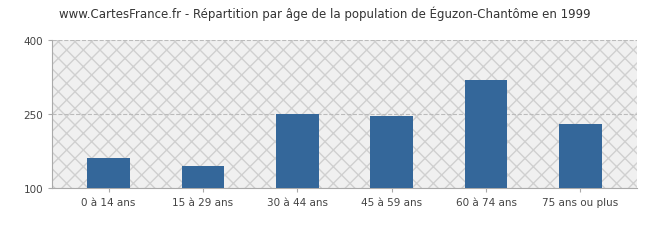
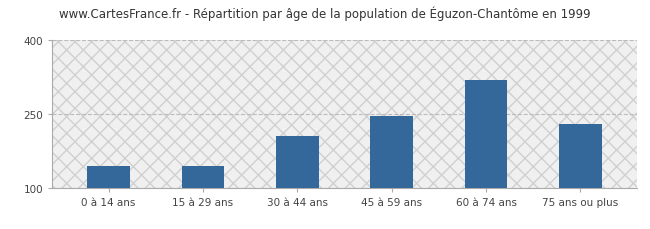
0 à 14 ans: 160 -> 145
30 à 44 ans: 250 -> 205
